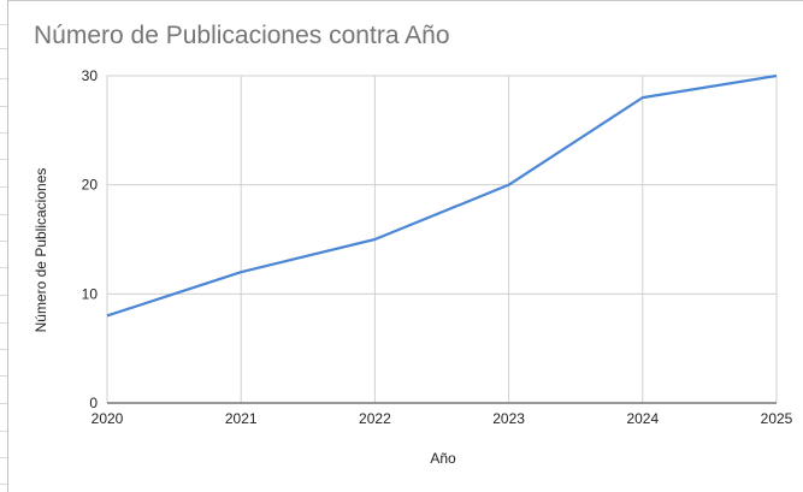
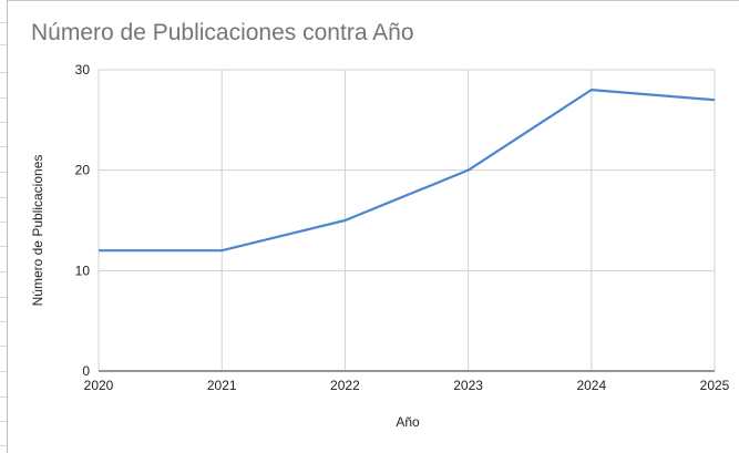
2020: 8 -> 12
2025: 30 -> 27
